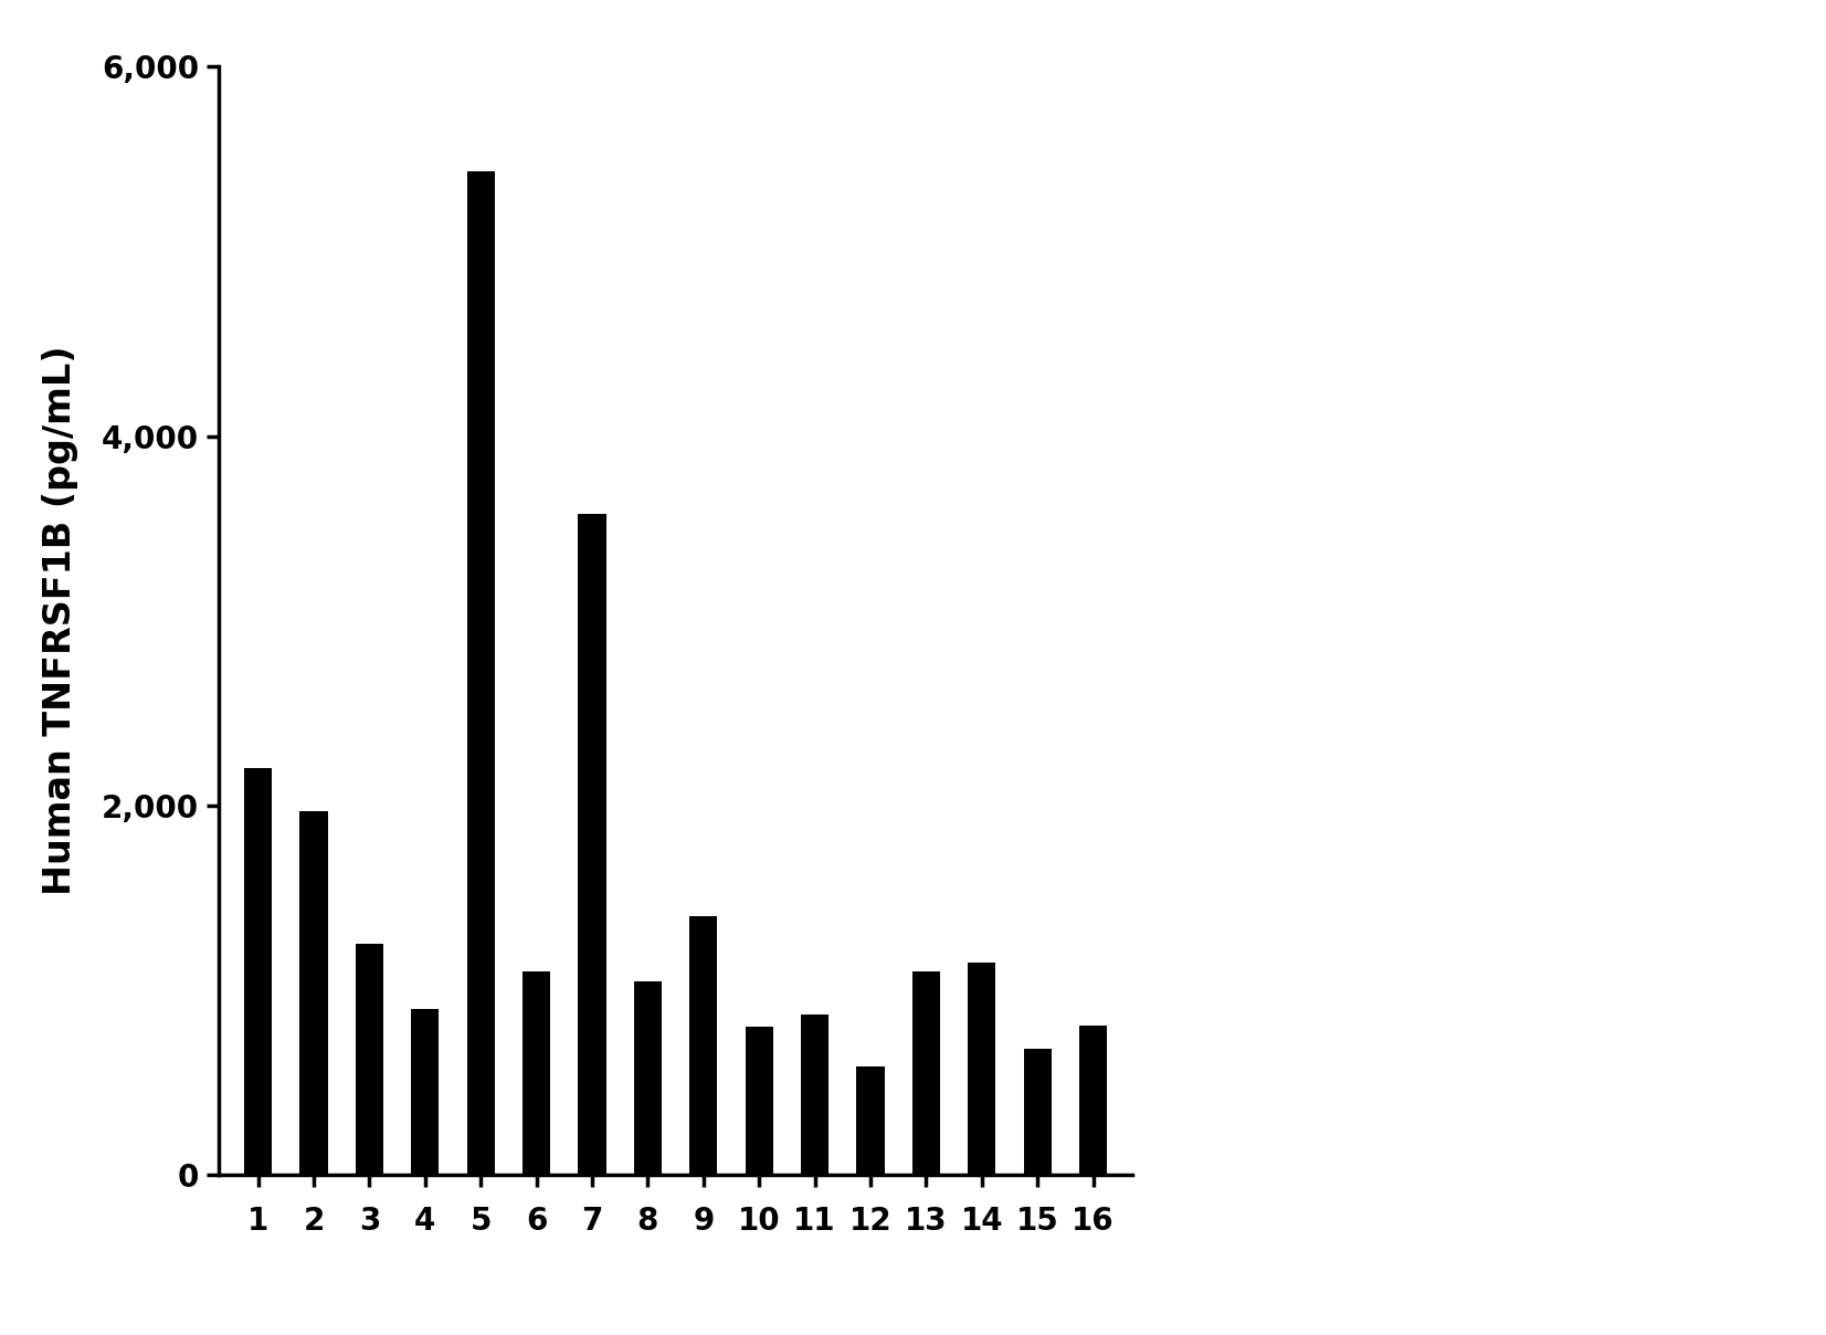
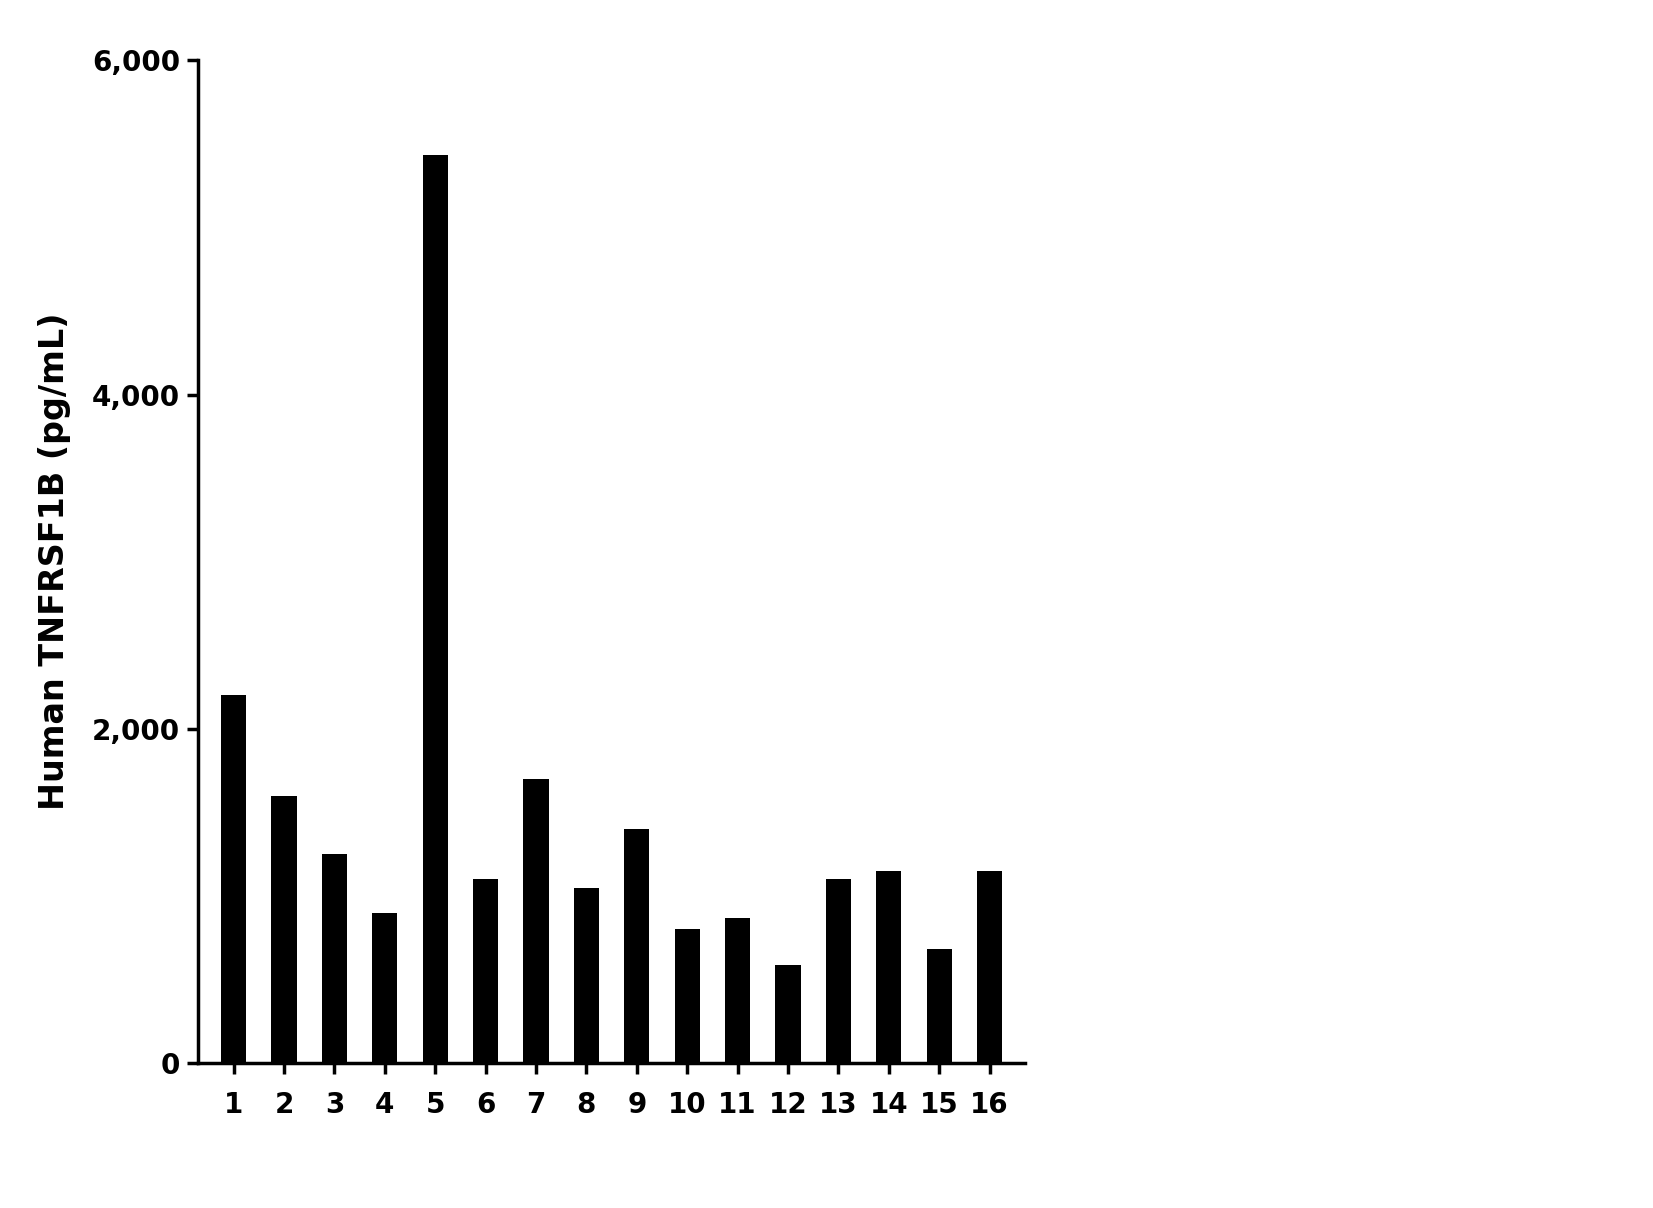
2: 1,970 -> 1,600
7: 3,580 -> 1,700
16: 810 -> 1,150
